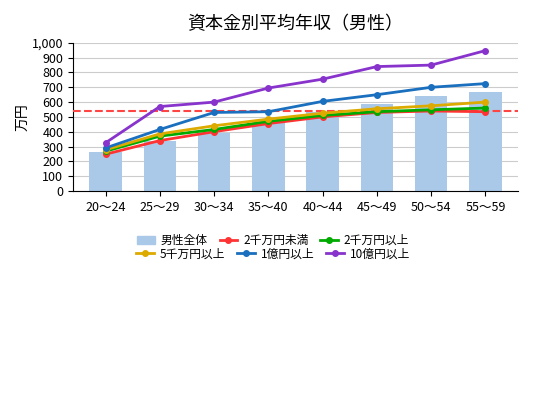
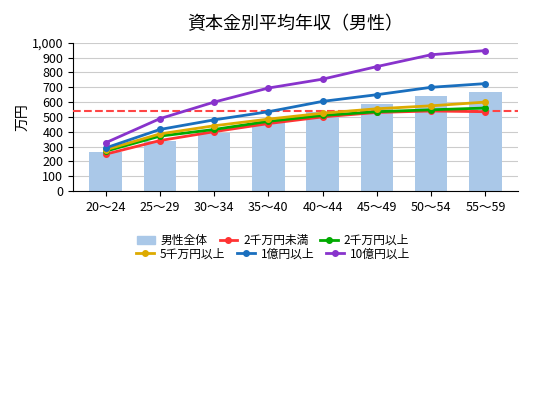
10億円以上/25〜29: 570 -> 490
1億円以上/30〜34: 530 -> 480
10億円以上/50〜54: 850 -> 920
